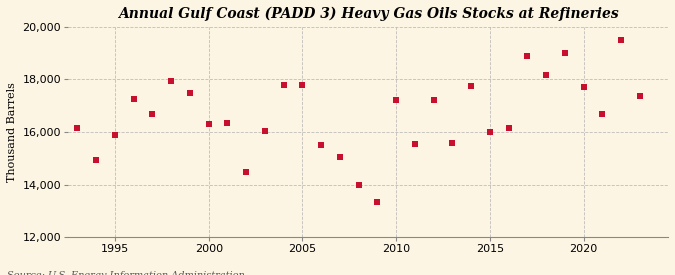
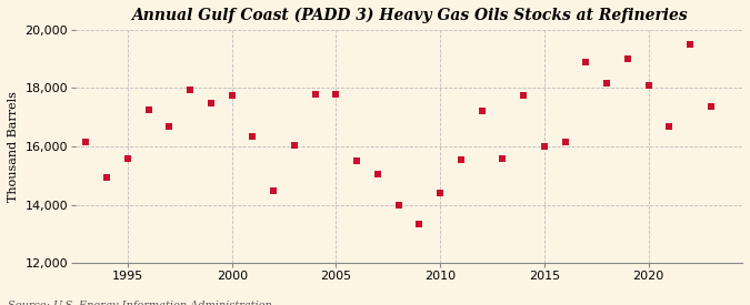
1995: 15,900 -> 15,600
2000: 16,300 -> 17,750
2010: 17,200 -> 14,400
2020: 17,700 -> 18,100
